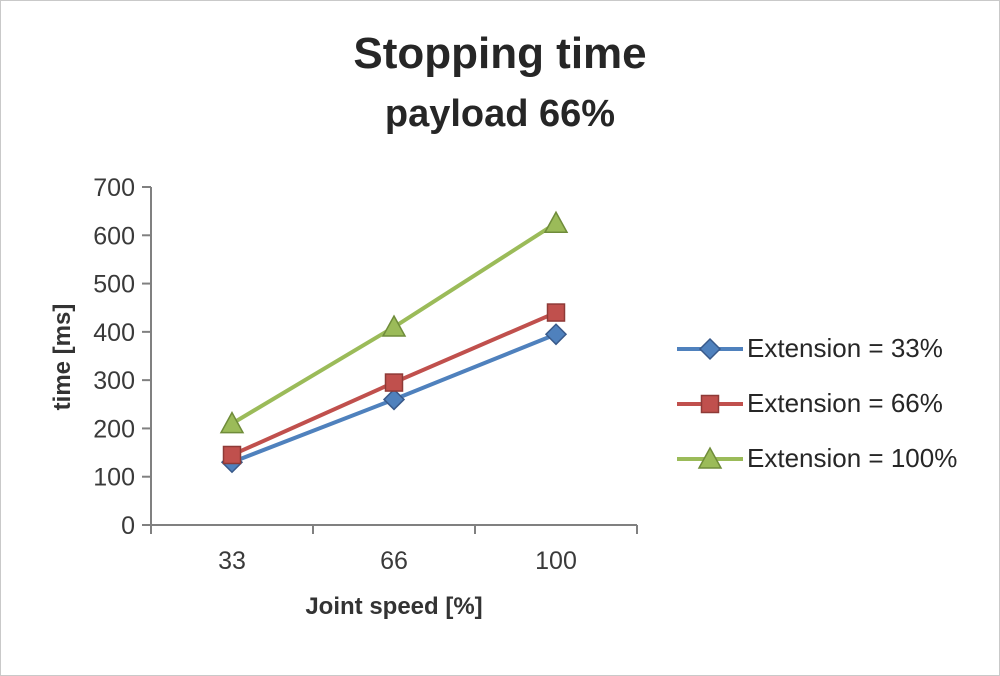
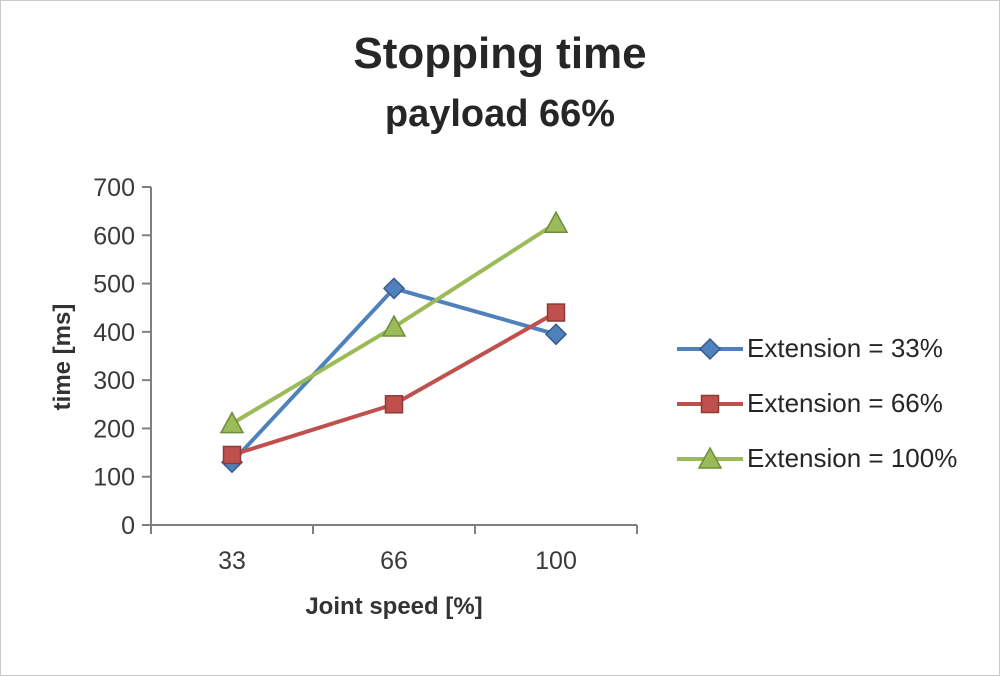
Extension = 33%/66: 260 -> 490
Extension = 66%/66: 300 -> 250
